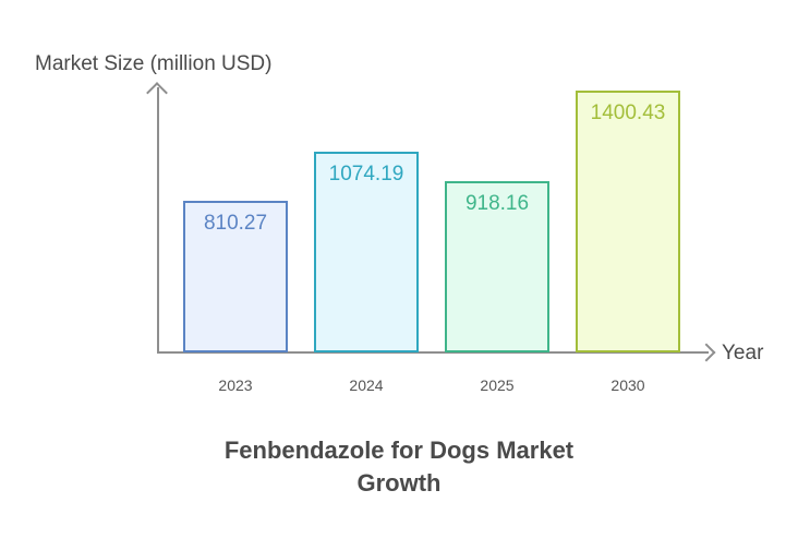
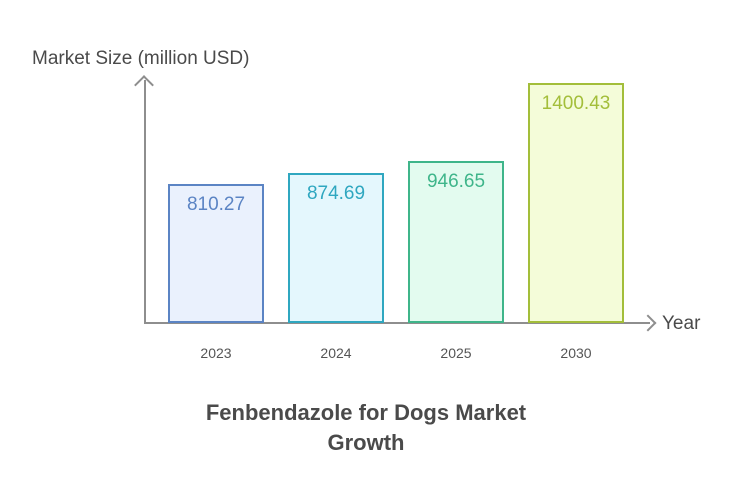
2024: 1074.19 -> 874.69
2025: 918.16 -> 946.65
